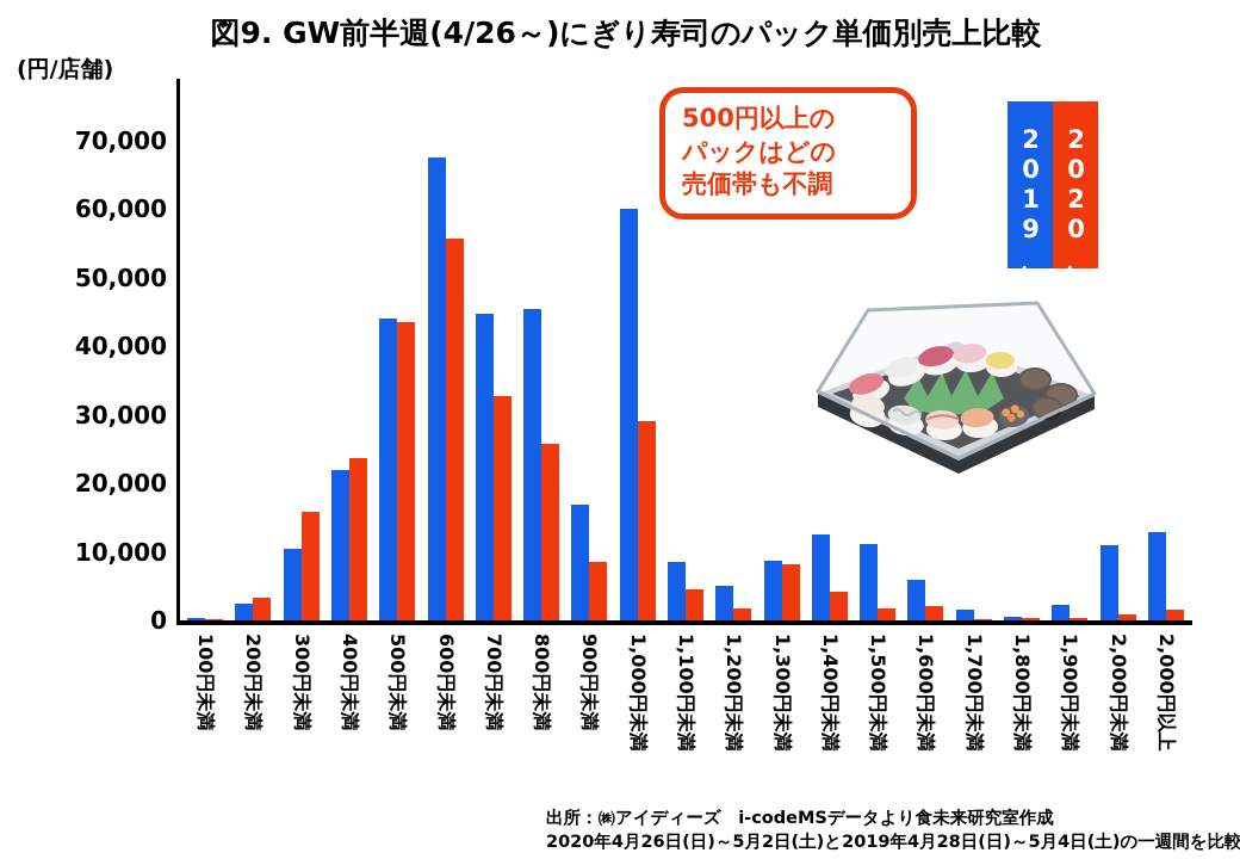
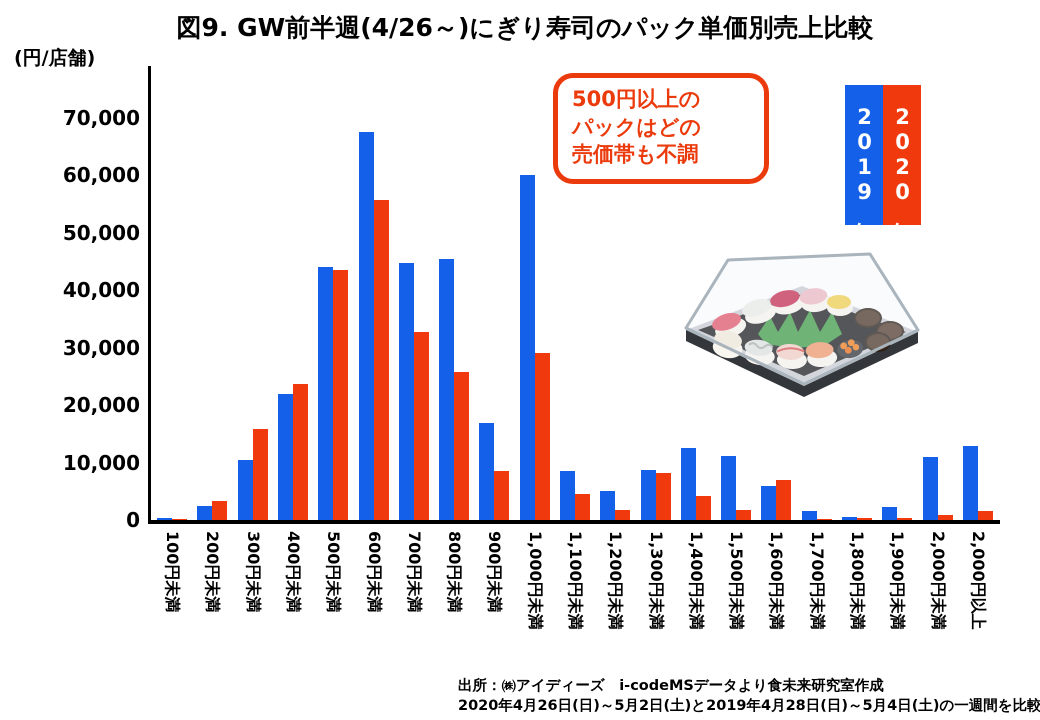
2020年/1,600円未満: 2000 -> 7000
